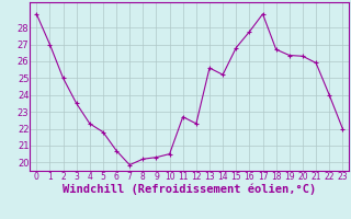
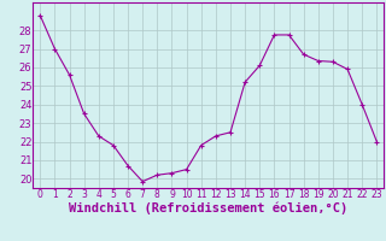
2: 25.0 -> 25.6
11: 22.7 -> 21.8
13: 25.6 -> 22.5
15: 26.8 -> 26.1
17: 28.8 -> 27.8
